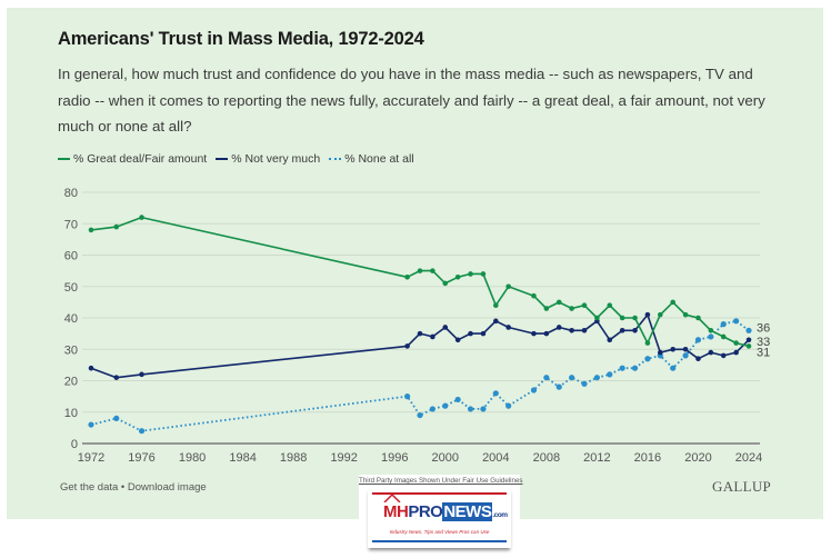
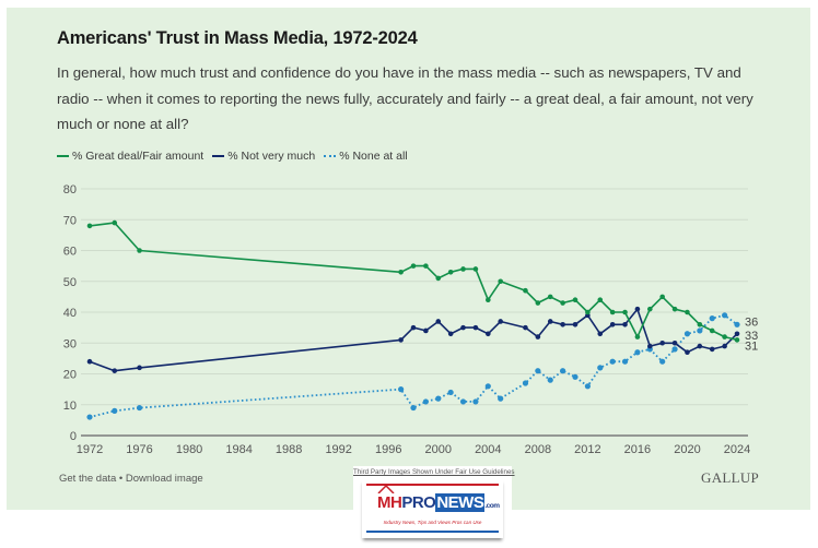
% Great deal/Fair amount/1976: 72 -> 60
% None at all/1976: 4 -> 9
% Not very much/2004: 39 -> 33
% Not very much/2008: 35 -> 32
% None at all/2012: 21 -> 16
